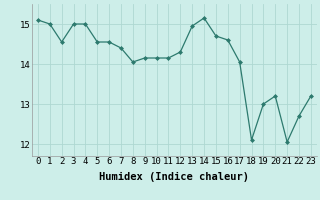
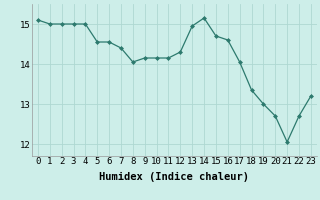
2: 14.55 -> 15.00
18: 12.10 -> 13.35
20: 13.20 -> 12.70
